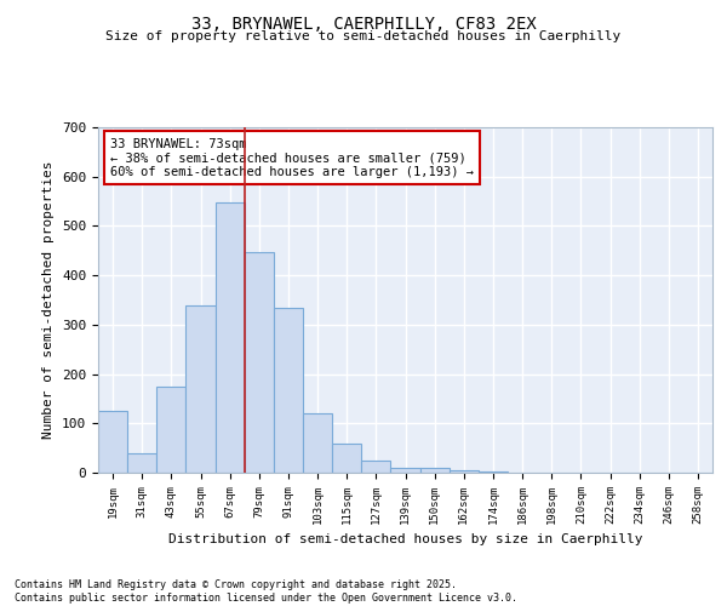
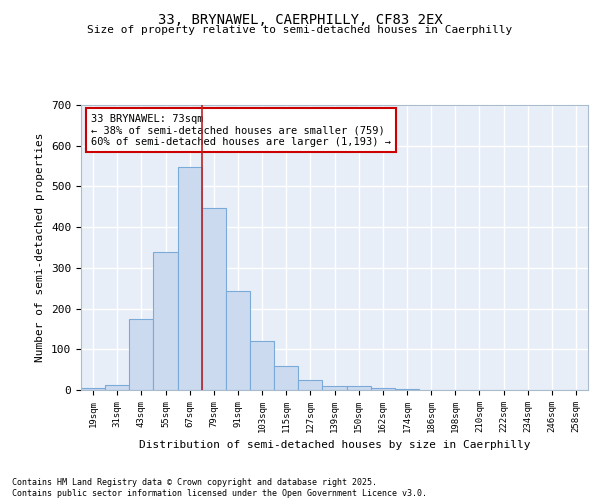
19sqm: 125 -> 5
31sqm: 40 -> 13
91sqm: 335 -> 242
